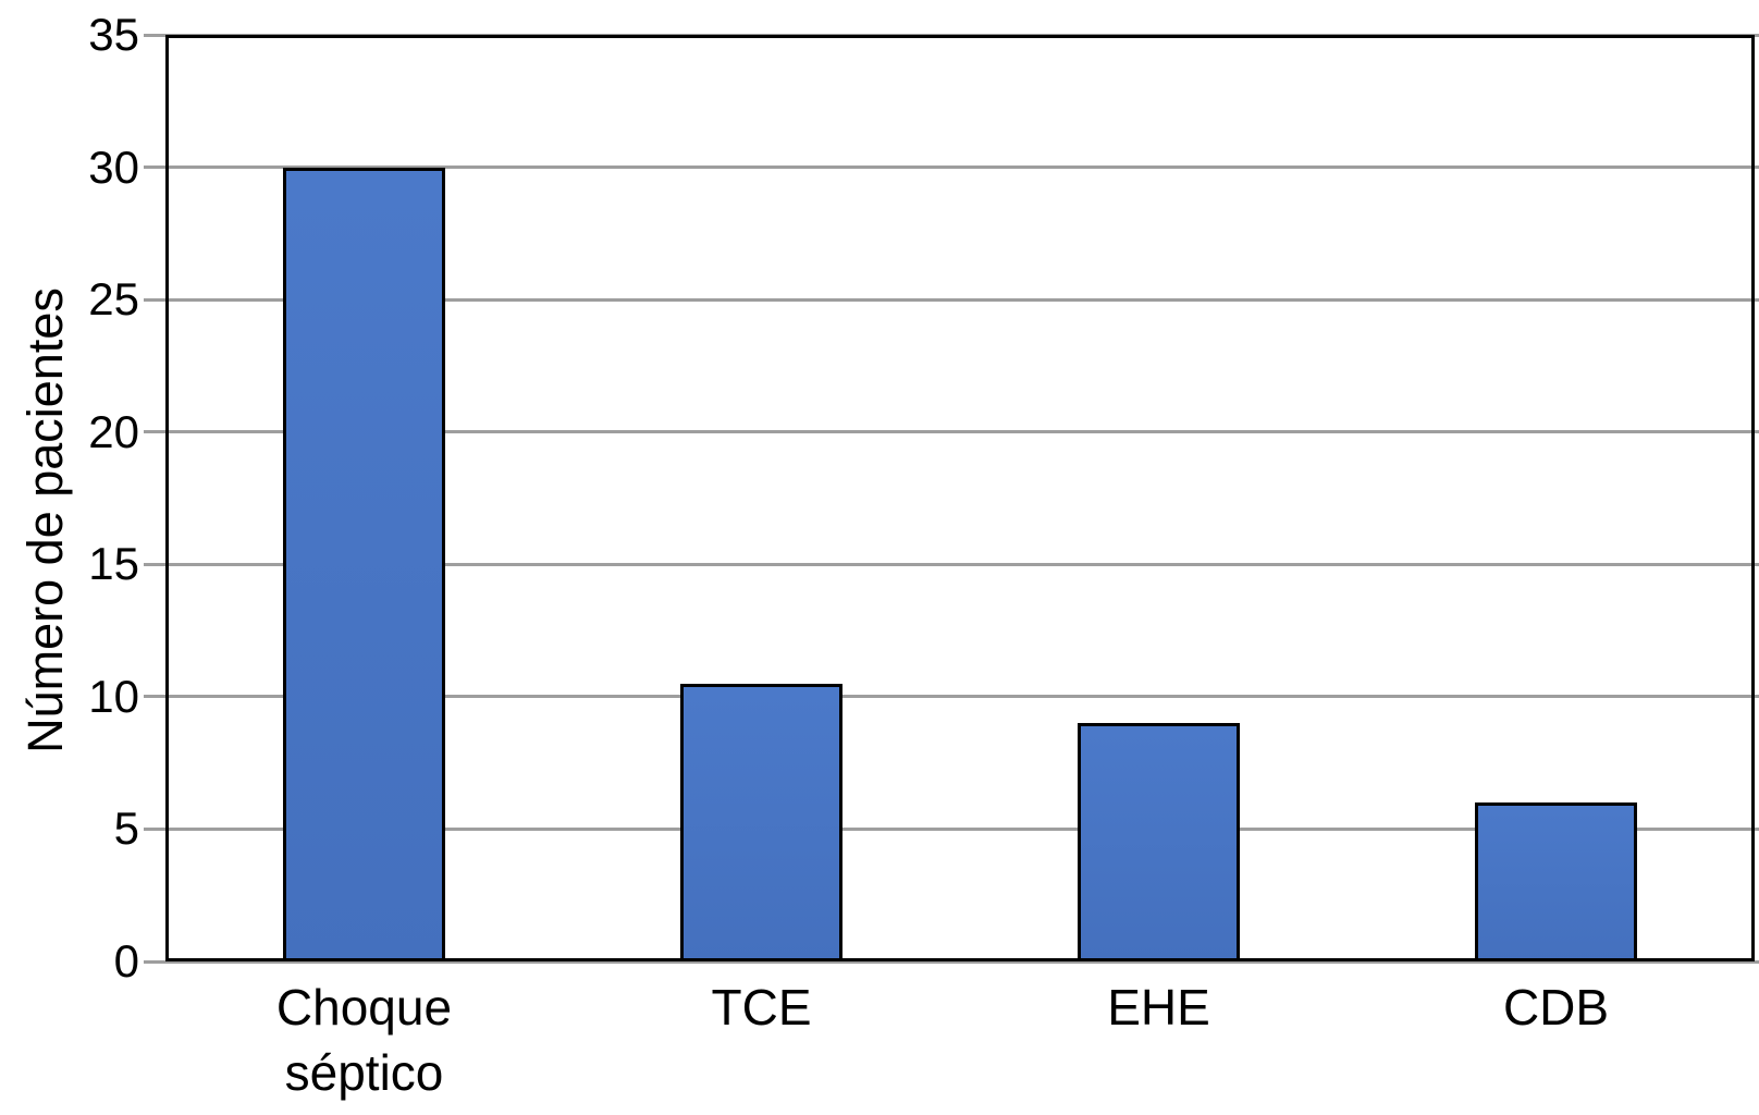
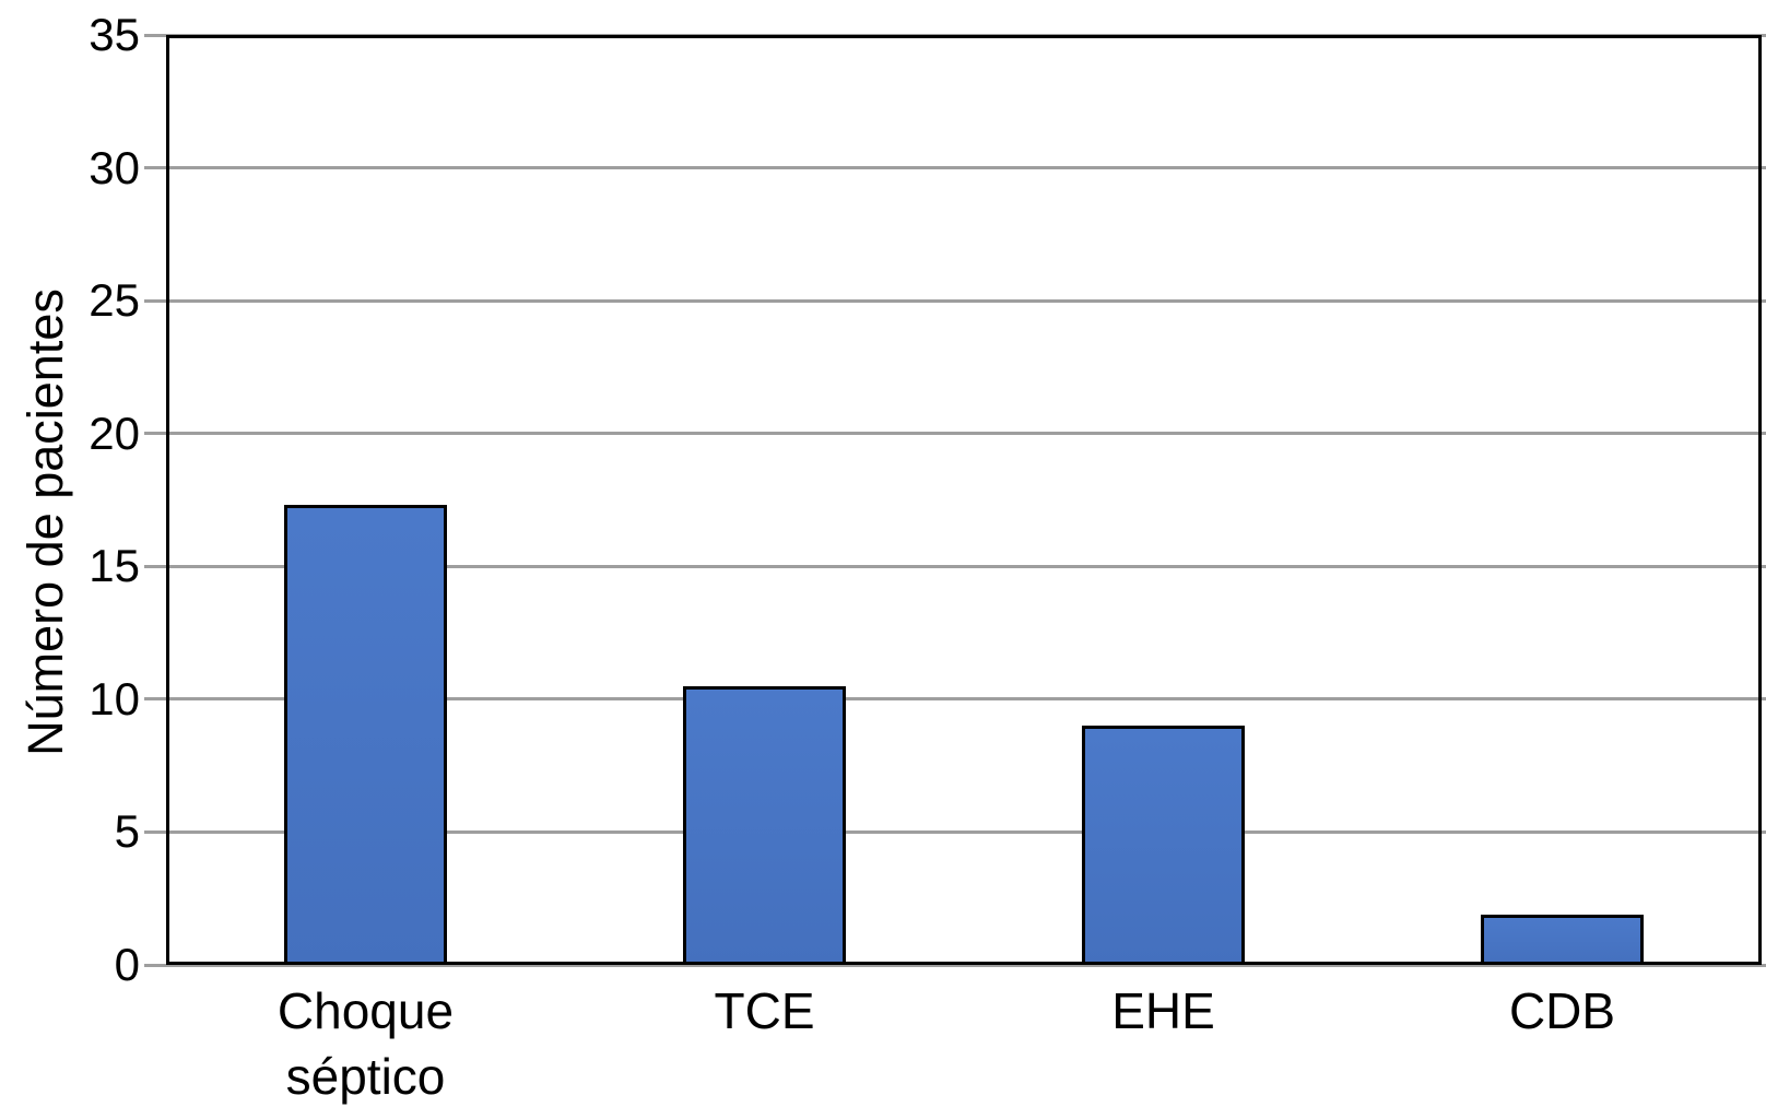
Choque séptico: 30.0 -> 17.3
CDB: 6.0 -> 1.9
